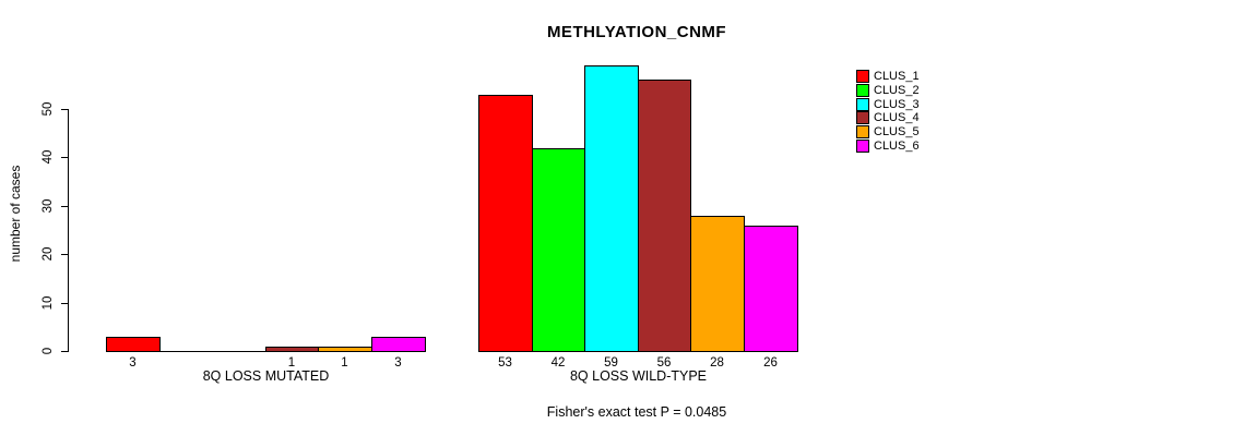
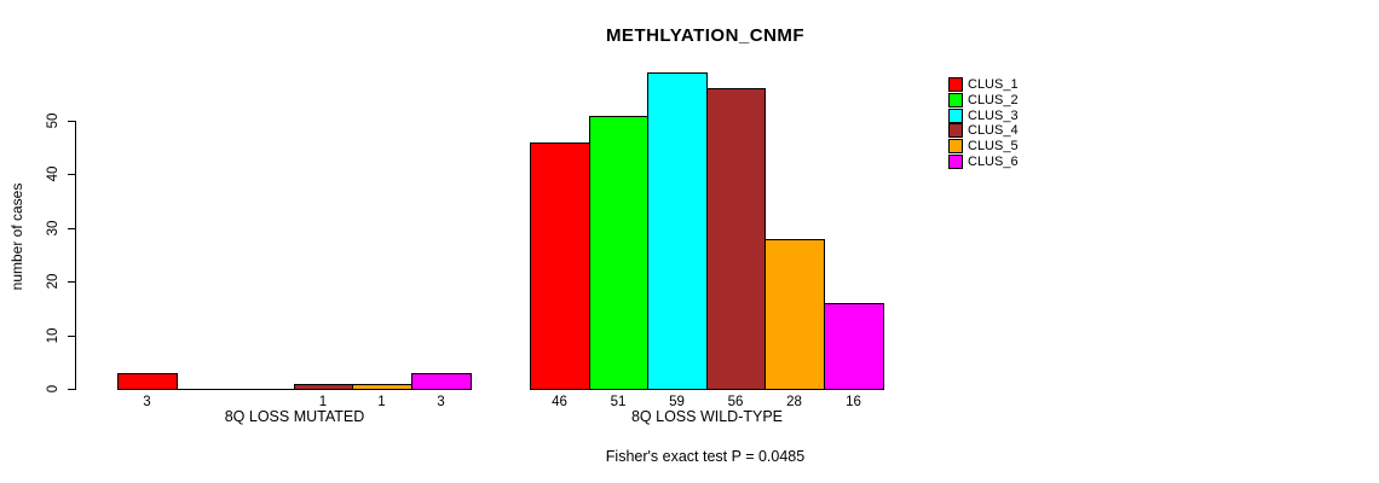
CLUS_1/8Q LOSS WILD-TYPE: 53 -> 46
CLUS_2/8Q LOSS WILD-TYPE: 42 -> 51
CLUS_6/8Q LOSS WILD-TYPE: 26 -> 16
